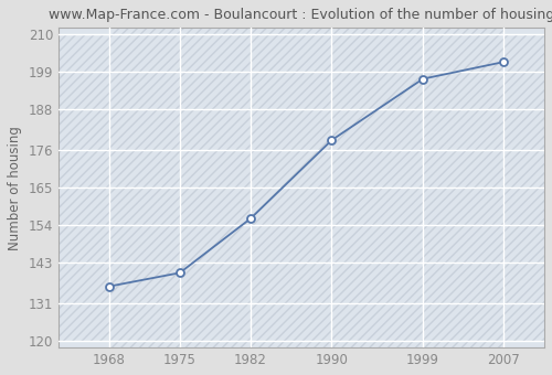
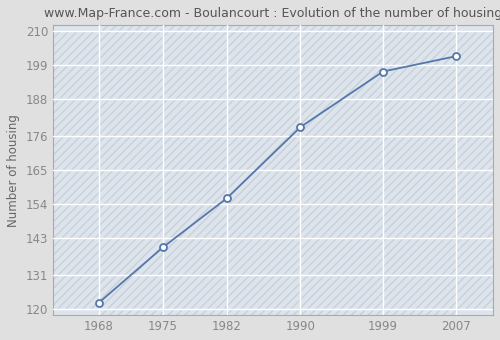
1968: 136 -> 122
